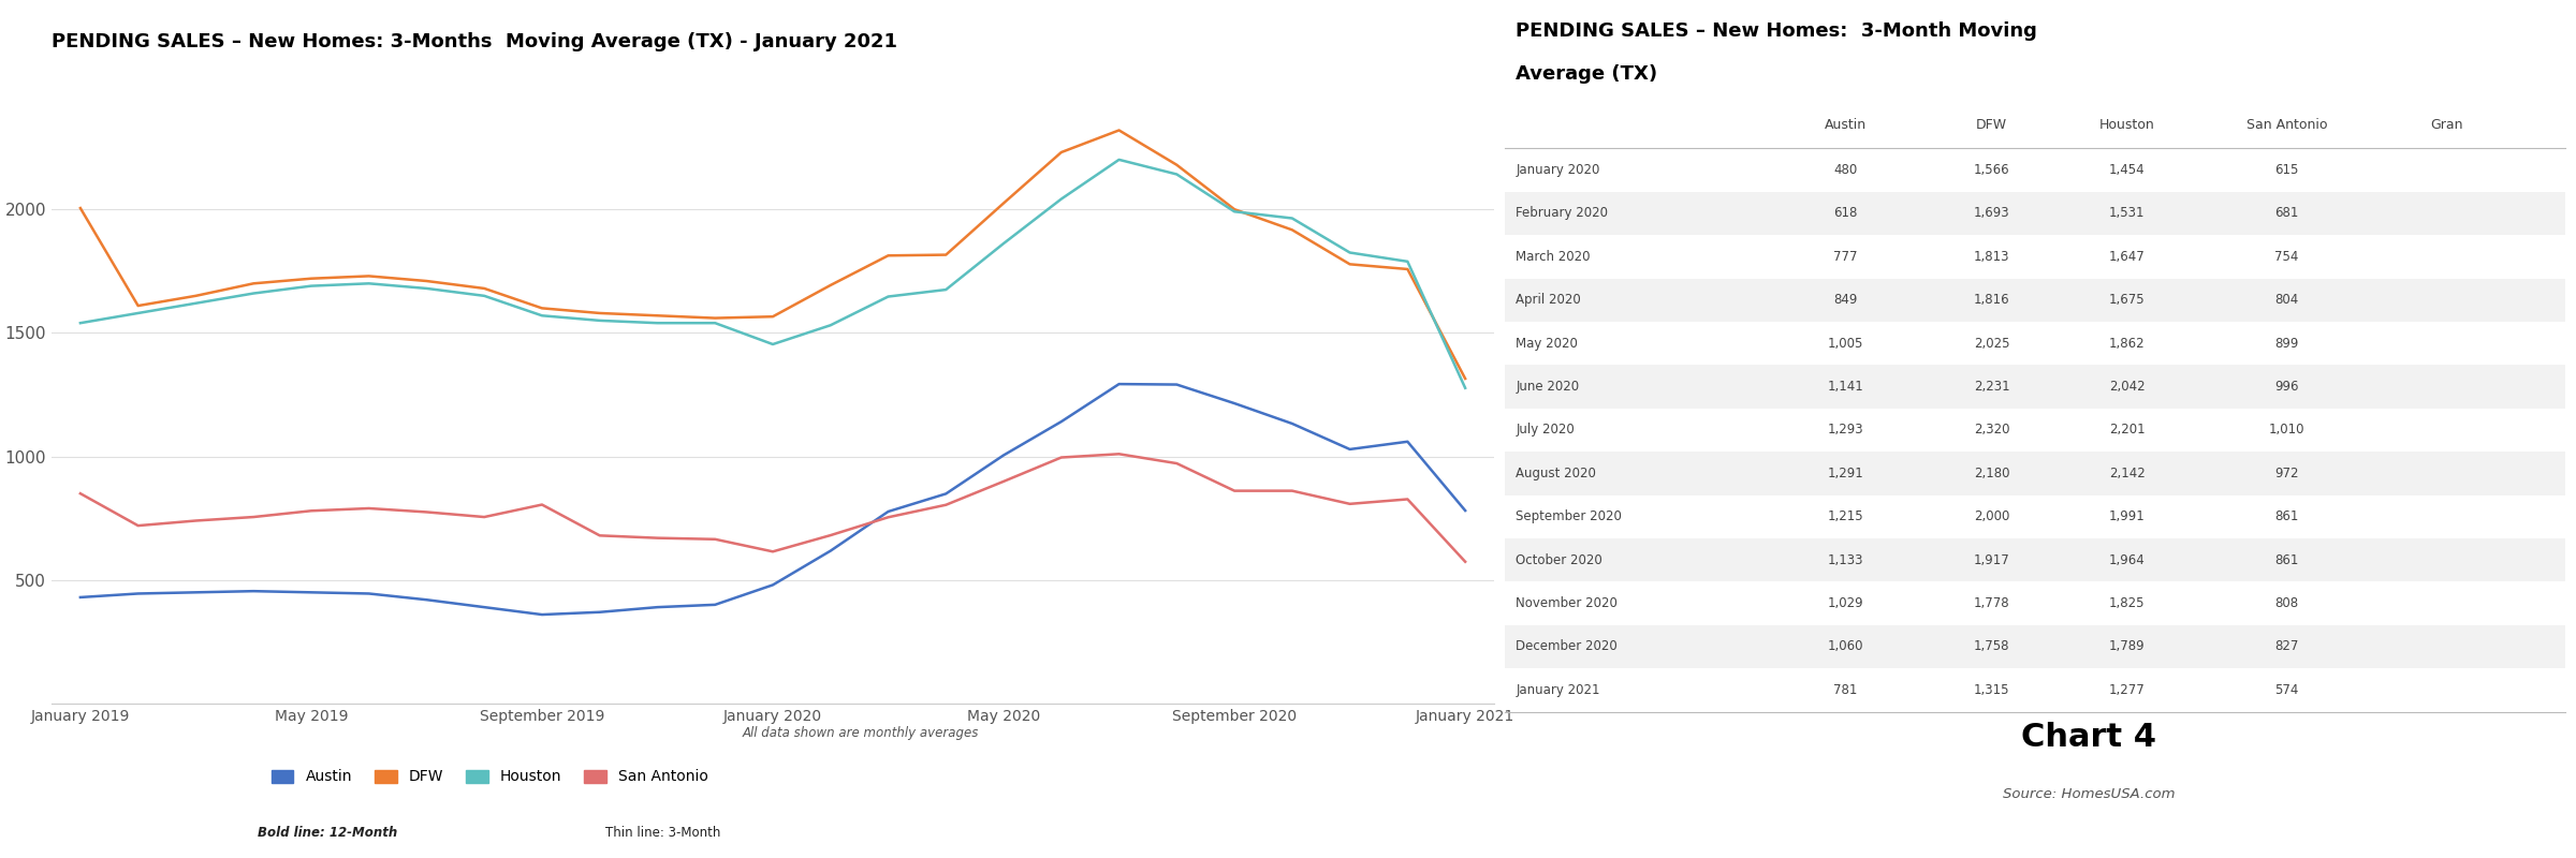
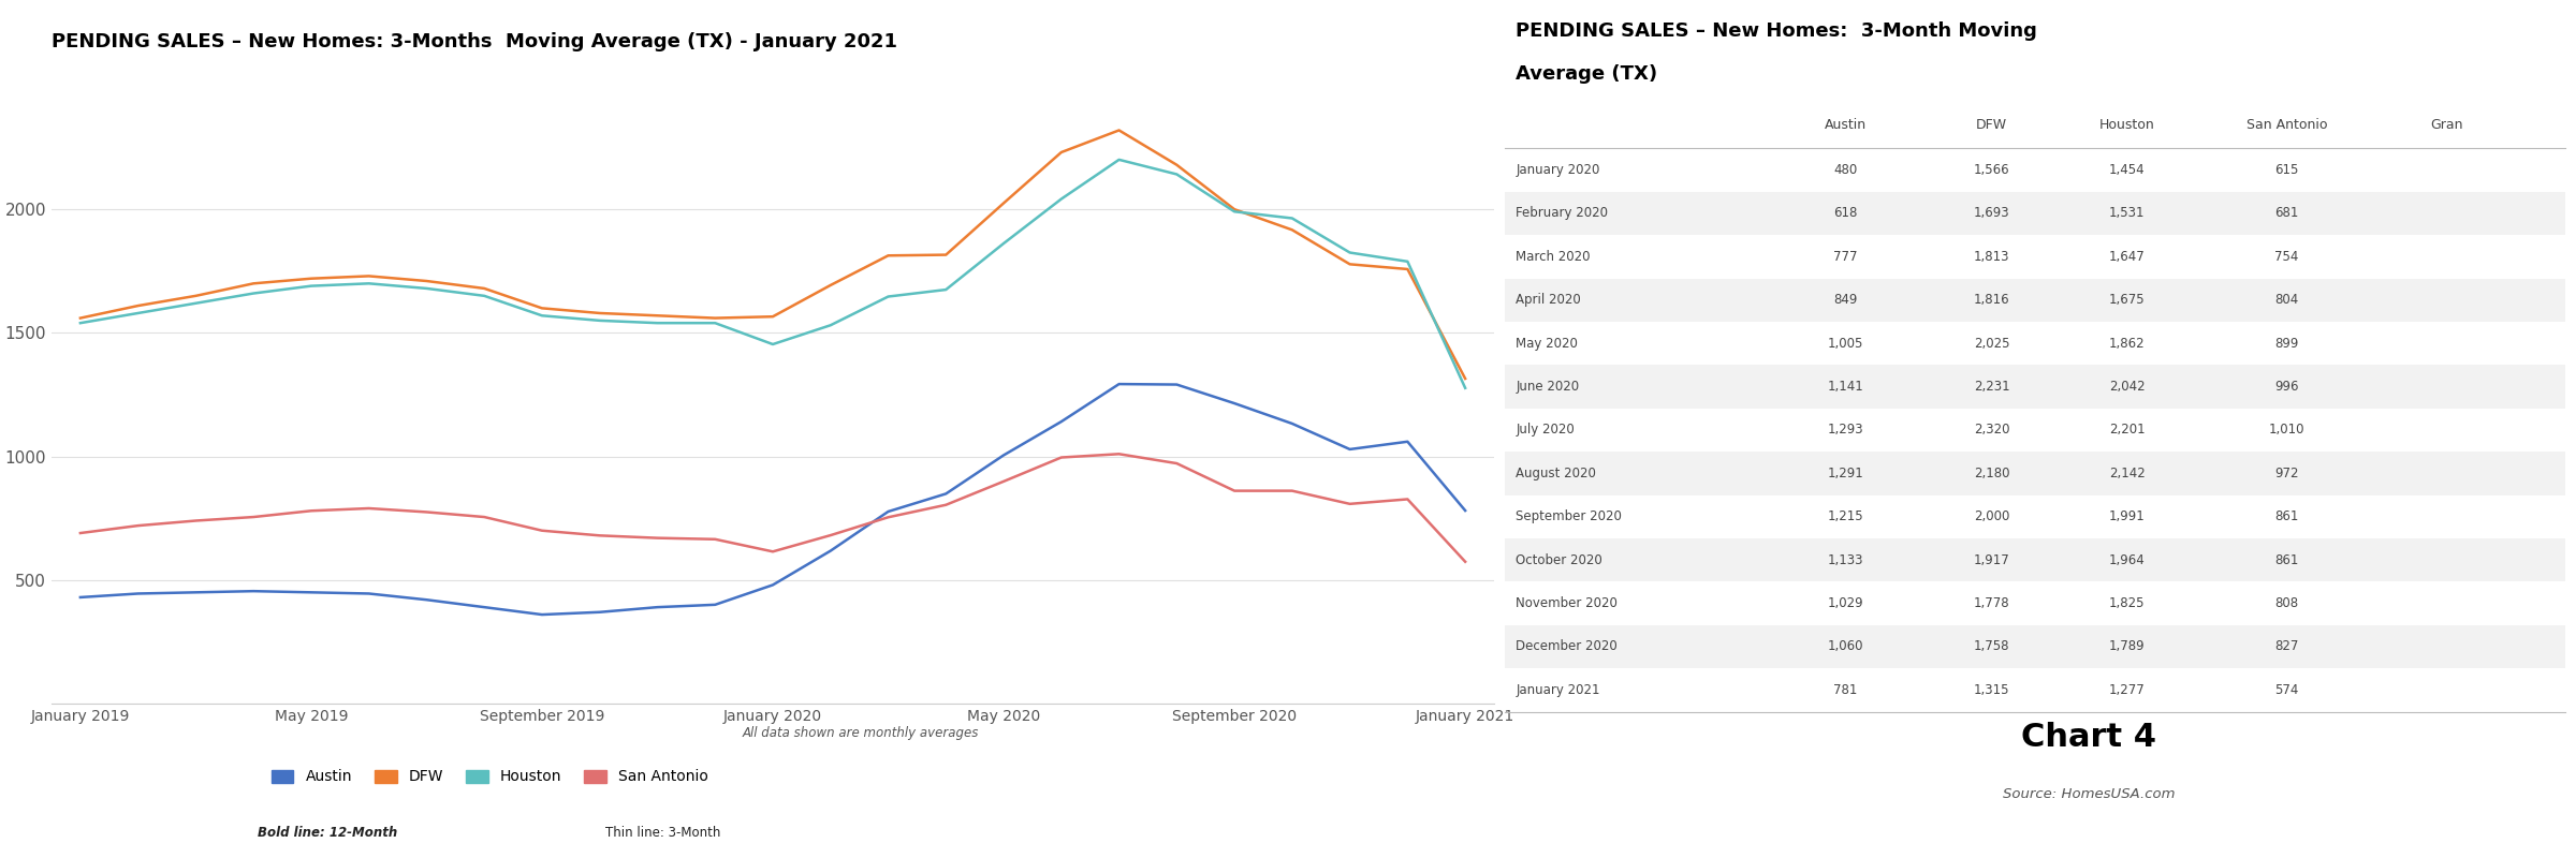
DFW/January 2019: 2005 -> 1560
San Antonio/January 2019: 850 -> 690
San Antonio/September 2019: 805 -> 700
